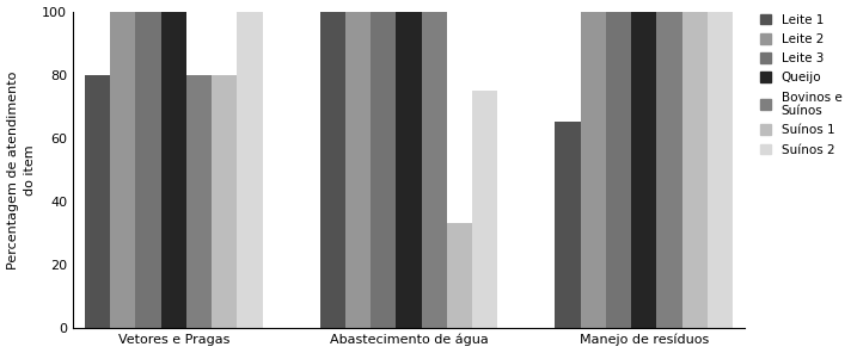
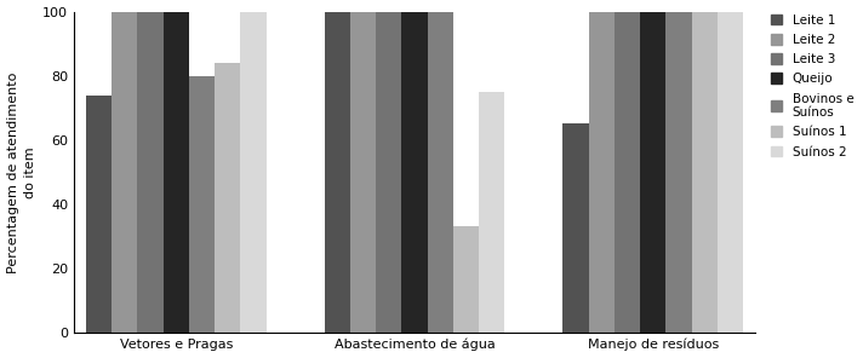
Leite 1/Vetores e Pragas: 80 -> 74
Suínos 1/Vetores e Pragas: 80 -> 84
